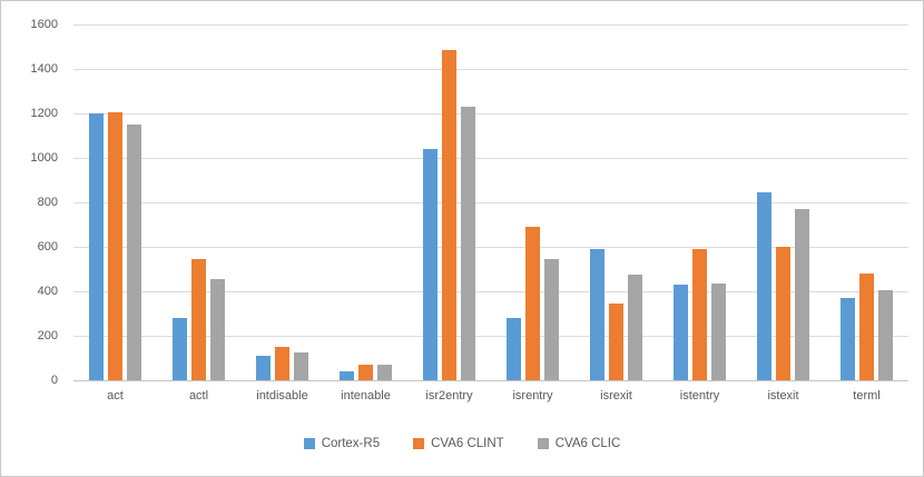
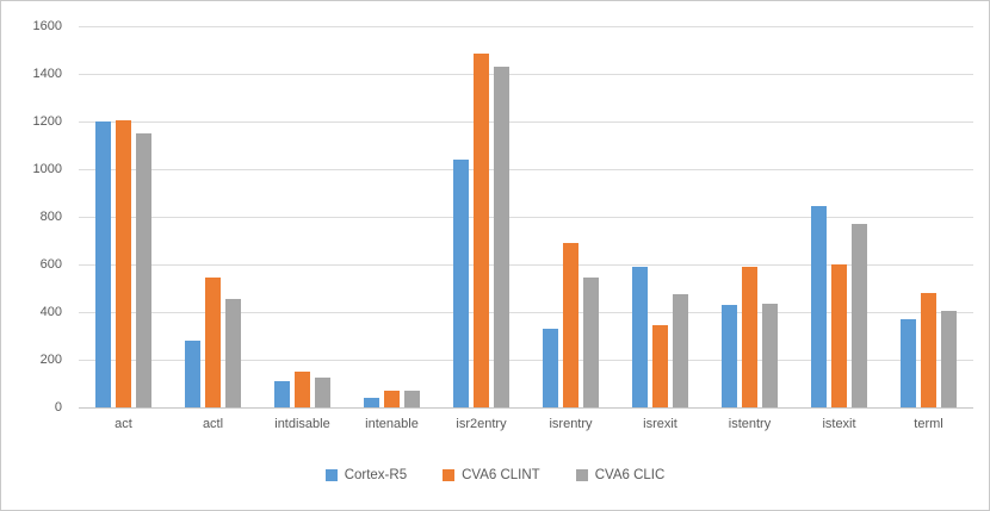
CVA6 CLIC/isr2entry: 1230 -> 1430
Cortex-R5/isrentry: 280 -> 330
